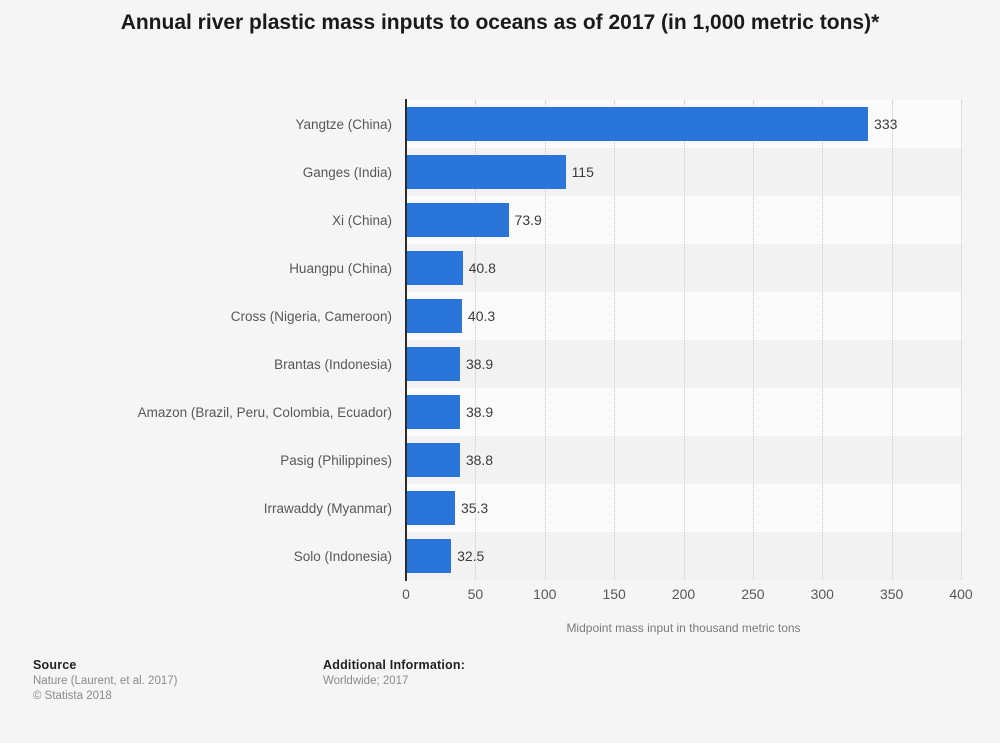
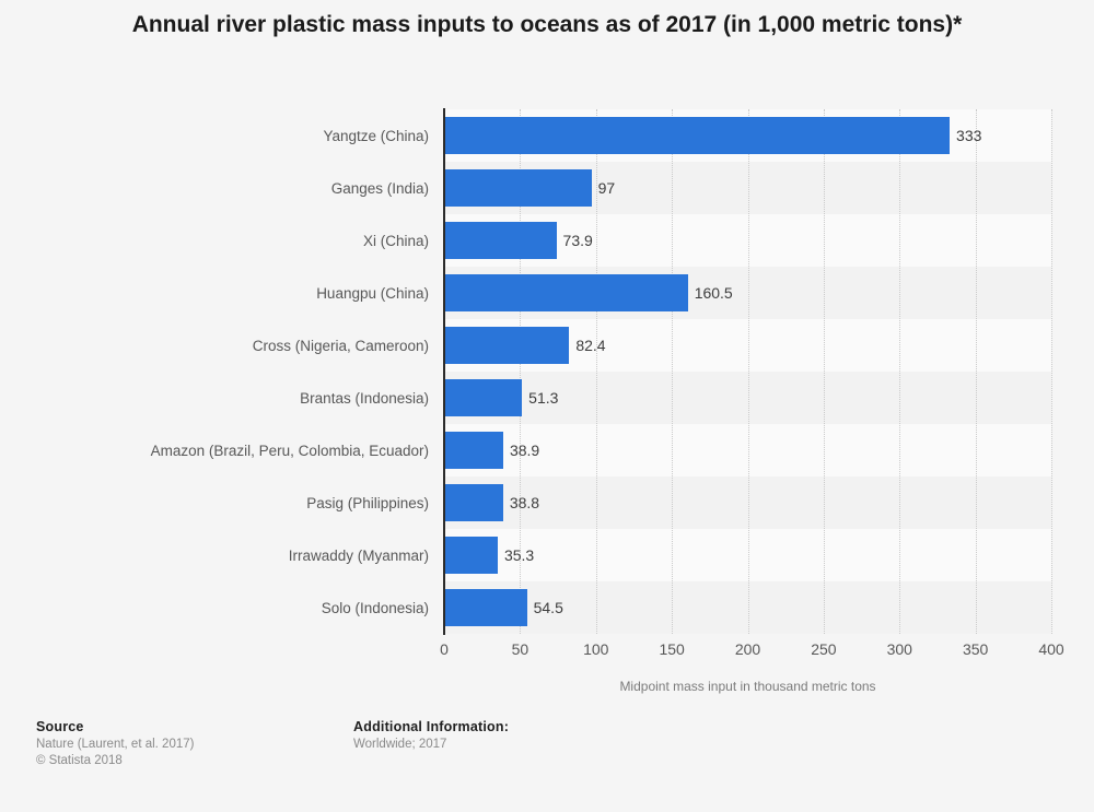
Ganges (India): 115 -> 97
Huangpu (China): 40.8 -> 160.5
Cross (Nigeria, Cameroon): 40.3 -> 82.4
Brantas (Indonesia): 38.9 -> 51.3
Solo (Indonesia): 32.5 -> 54.5
